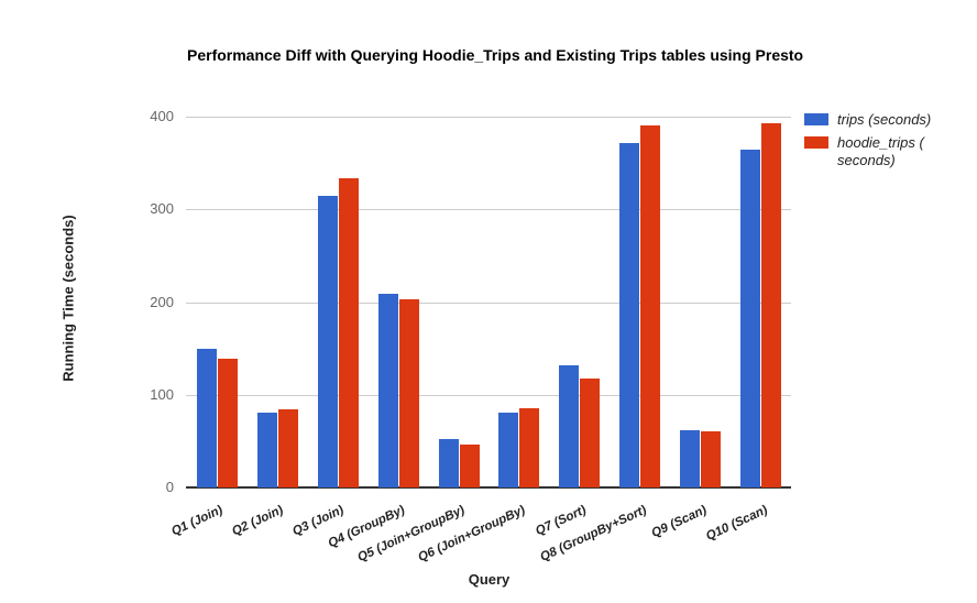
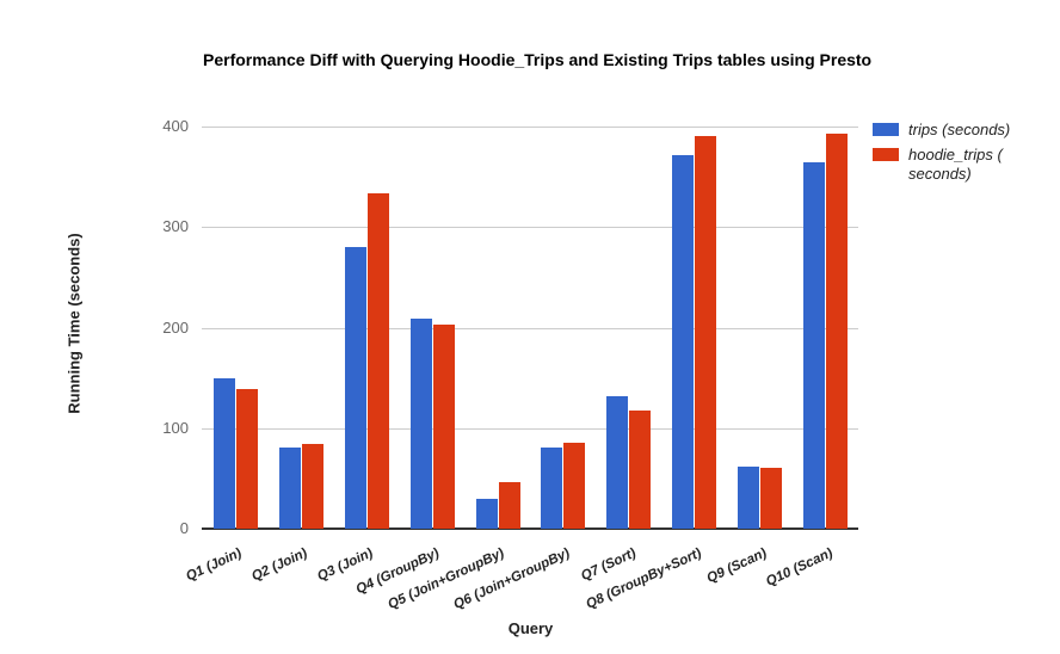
trips (seconds)/Q3 (Join): 310 -> 280
trips (seconds)/Q5 (Join+GroupBy): 50 -> 30
